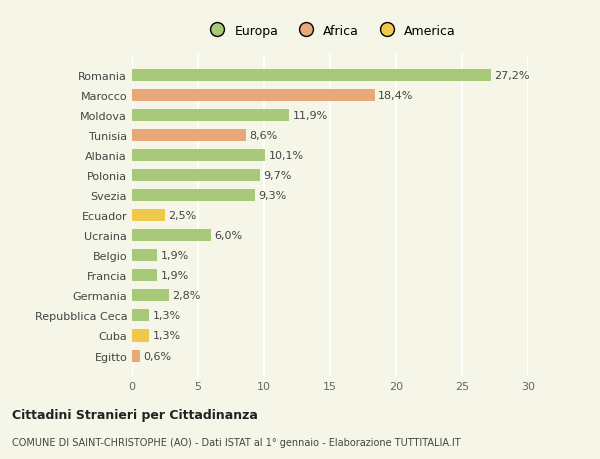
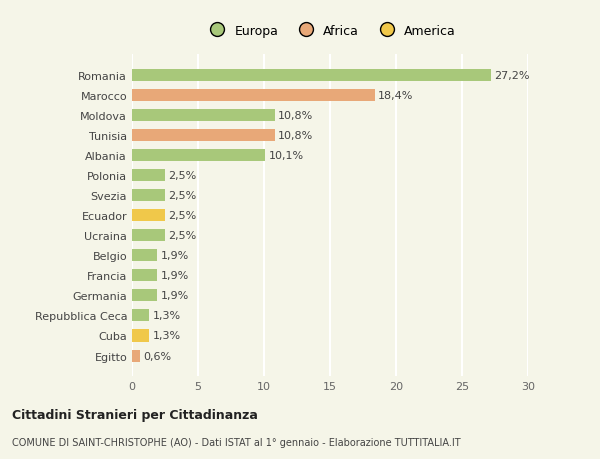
Moldova: 11,9% -> 10,8%
Tunisia: 8,6% -> 10,8%
Polonia: 9,7% -> 2,5%
Svezia: 9,3% -> 2,5%
Ucraina: 6,0% -> 2,5%
Germania: 2,8% -> 1,9%
